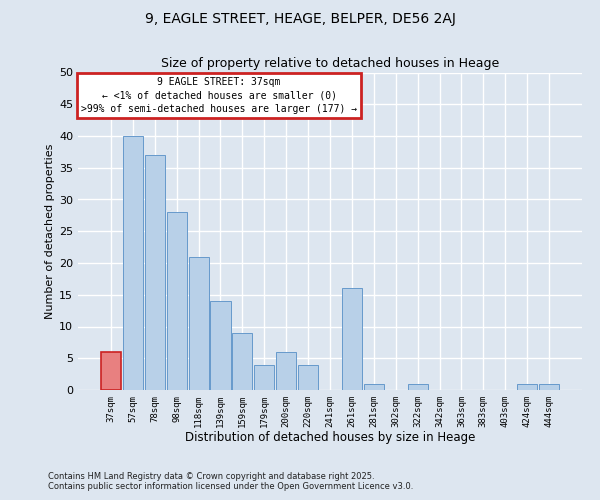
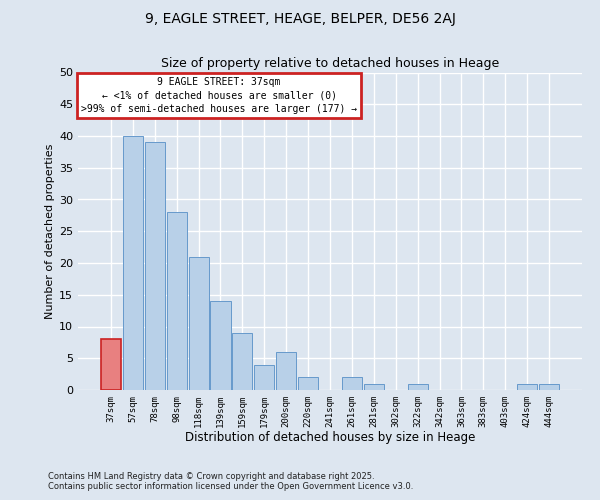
37sqm: 6 -> 8
78sqm: 37 -> 39
220sqm: 4 -> 2
261sqm: 16 -> 2
